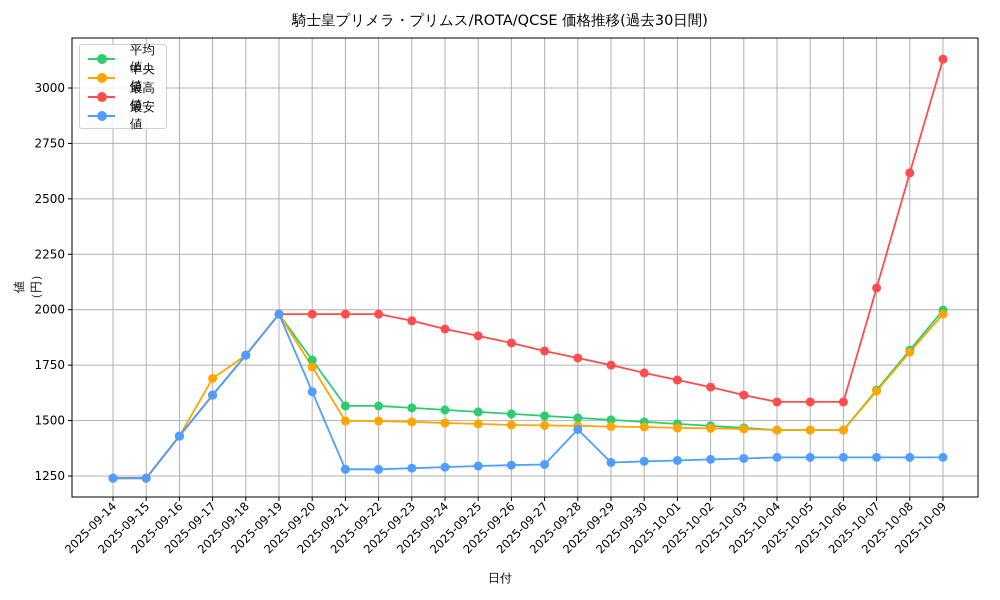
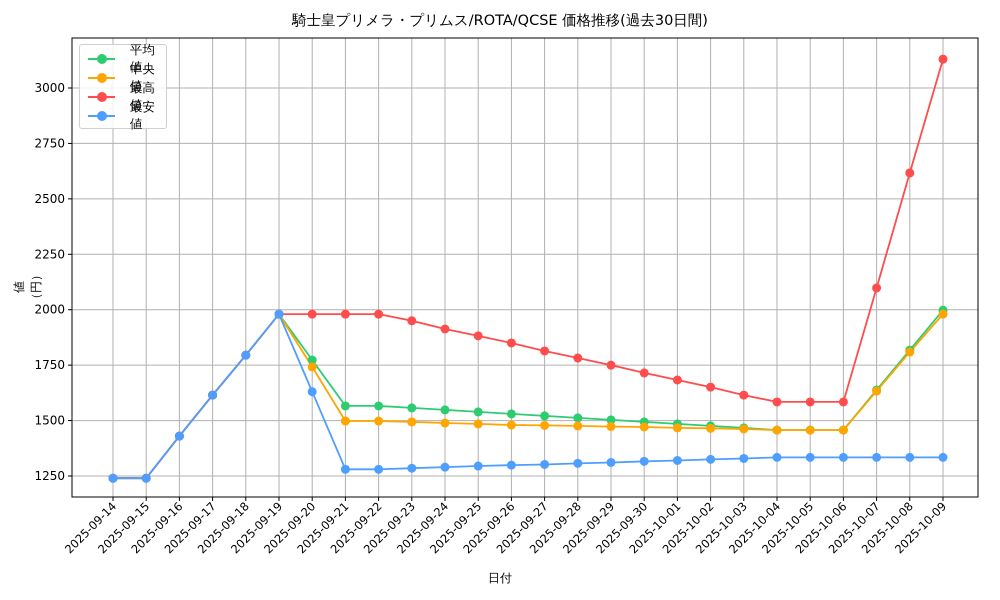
中央値/2025-09-17: 1690 -> 1620
最安値/2025-09-28: 1460 -> 1310
